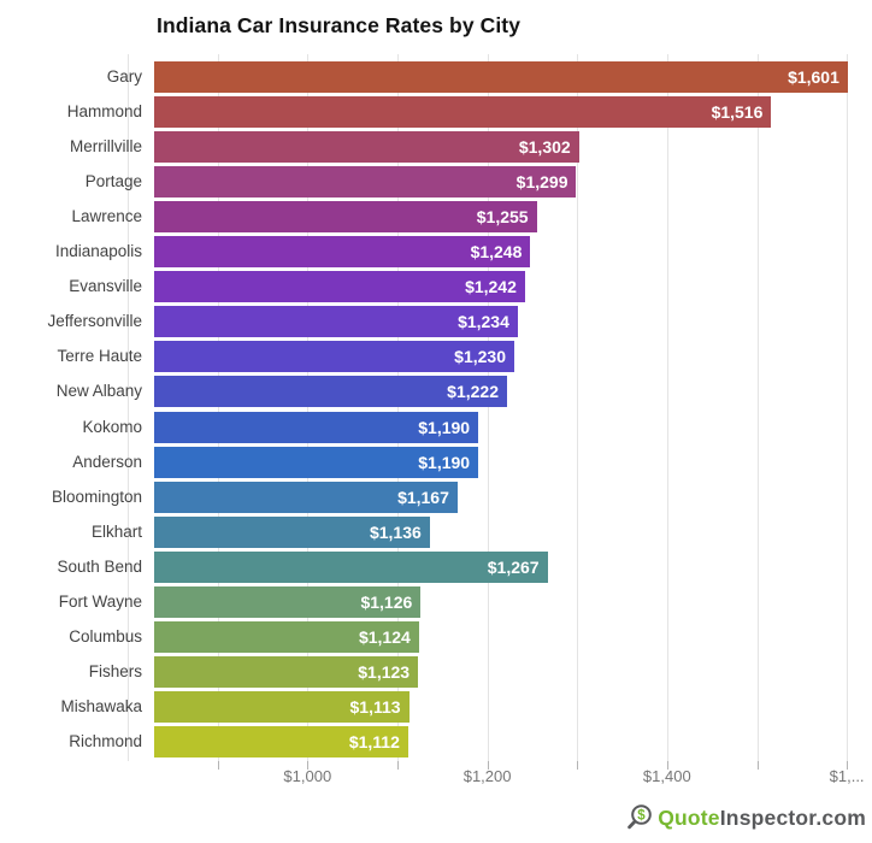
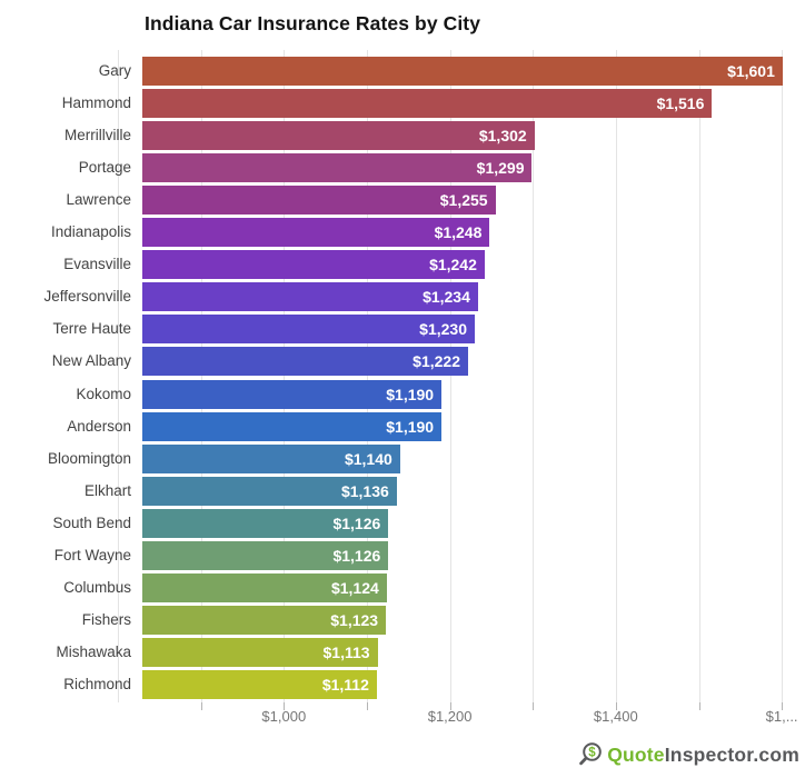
Bloomington: $1,167 -> $1,140
South Bend: $1,267 -> $1,126
